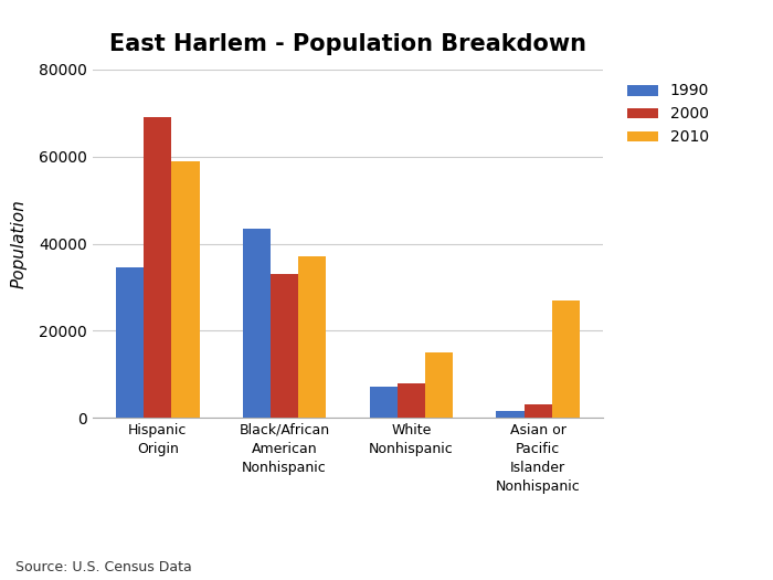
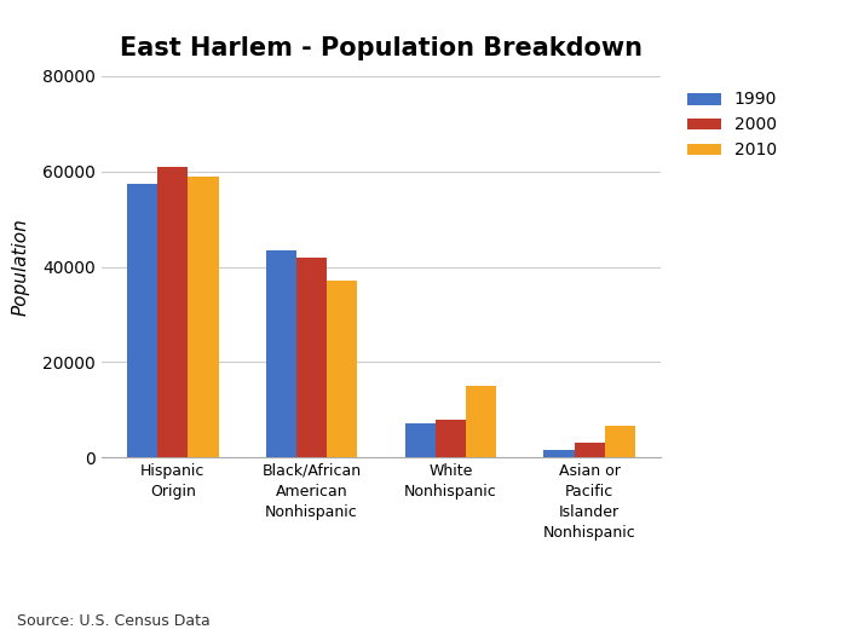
1990/Hispanic Origin: 34500 -> 57500
2000/Hispanic Origin: 69000 -> 61000
2000/Black/African American Nonhispanic: 33000 -> 42000
2010/Asian or Pacific Islander Nonhispanic: 27000 -> 6500
